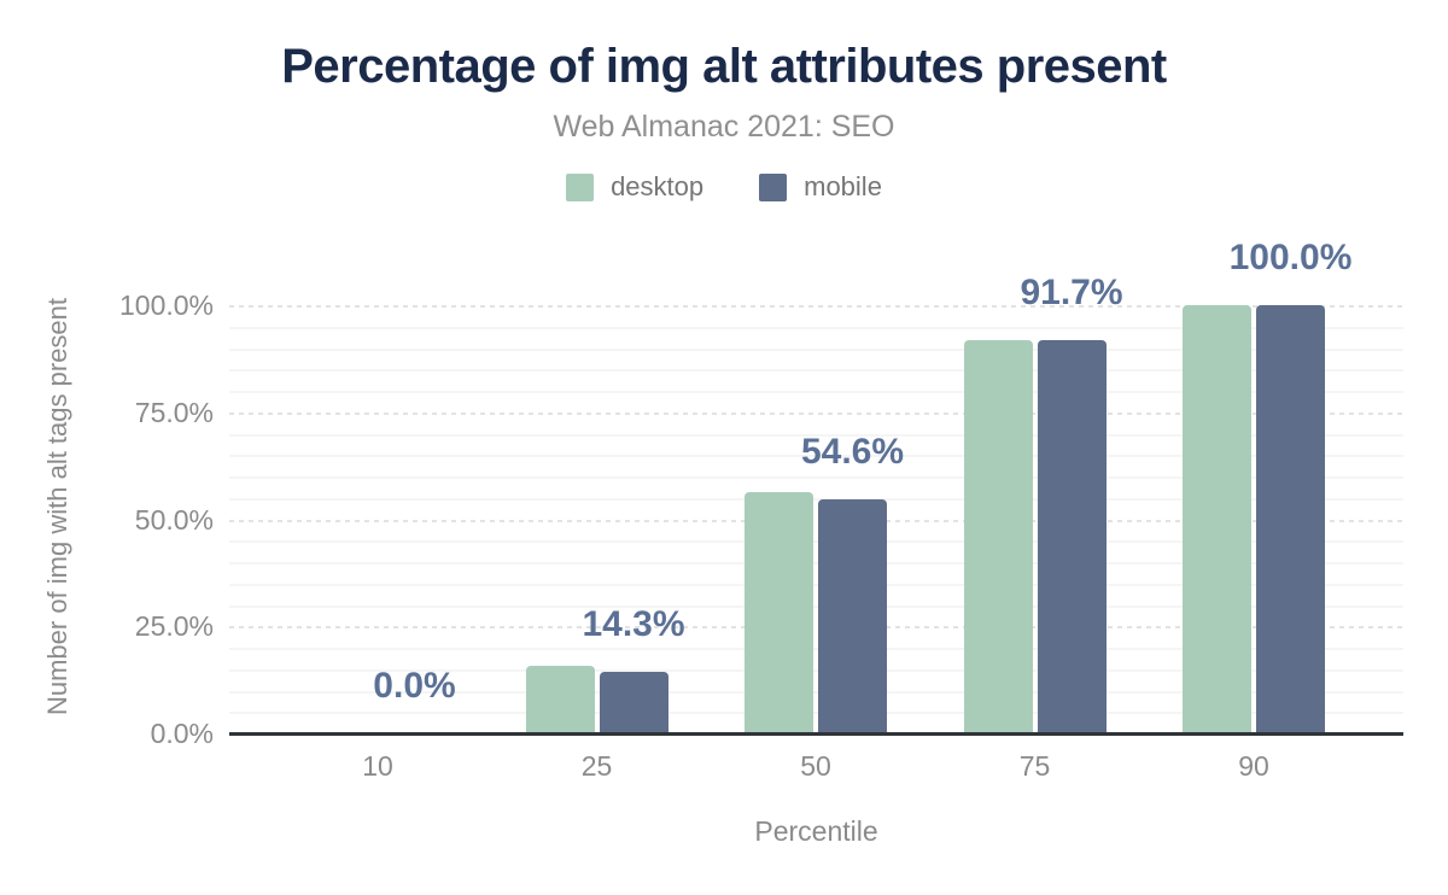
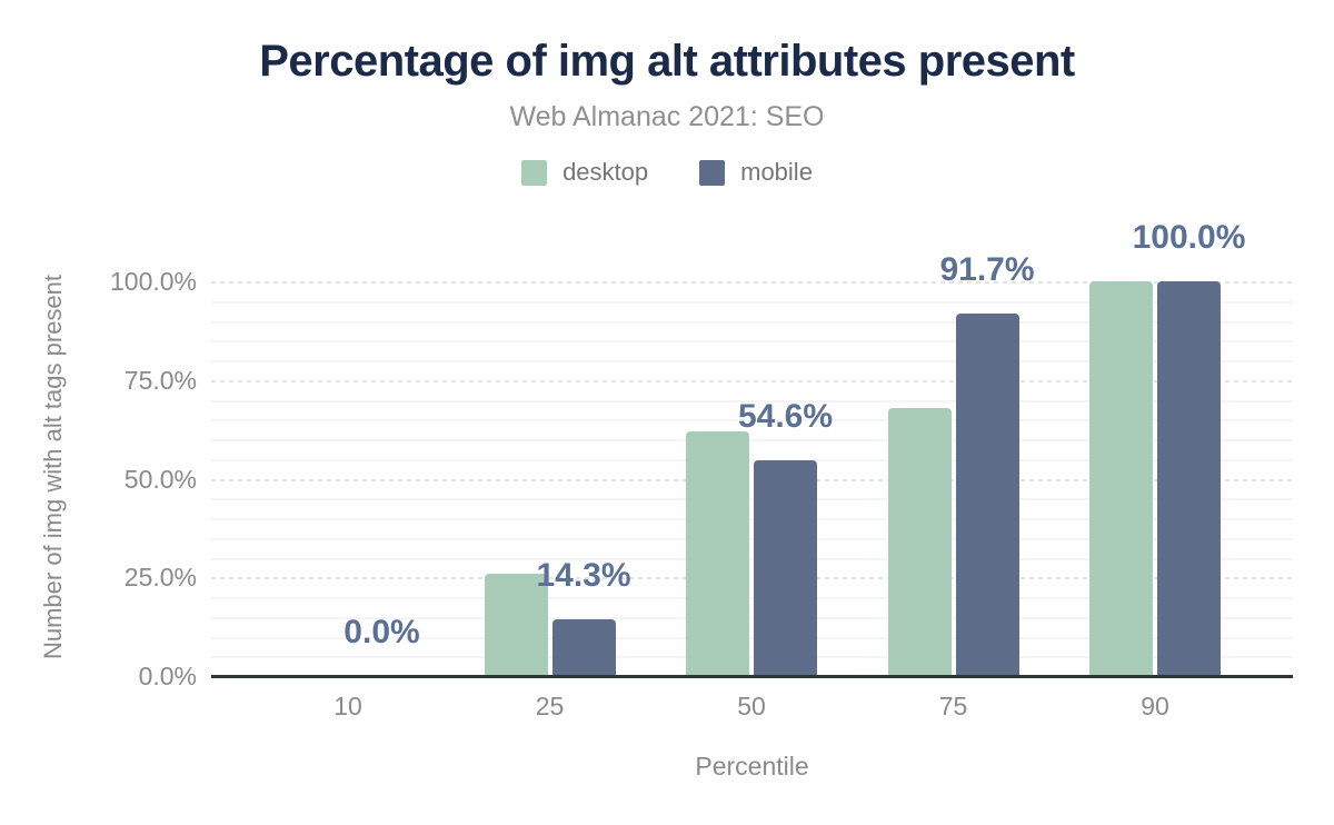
desktop/25: 16% -> 26%
desktop/50: 56% -> 62%
desktop/75: 92% -> 68%
